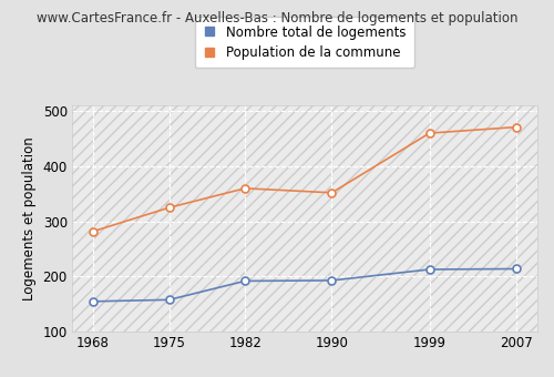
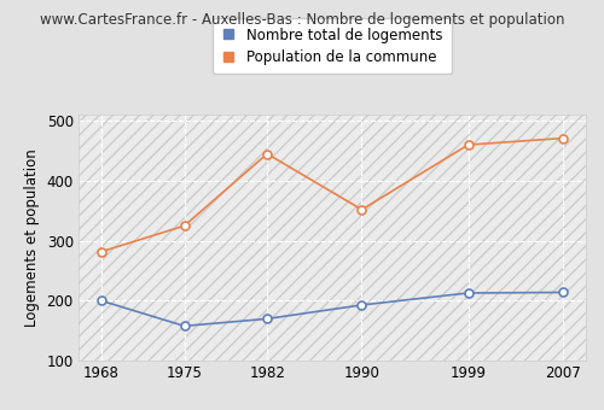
Nombre total de logements/1968: 155 -> 200
Nombre total de logements/1982: 192 -> 170
Population de la commune/1982: 360 -> 445
